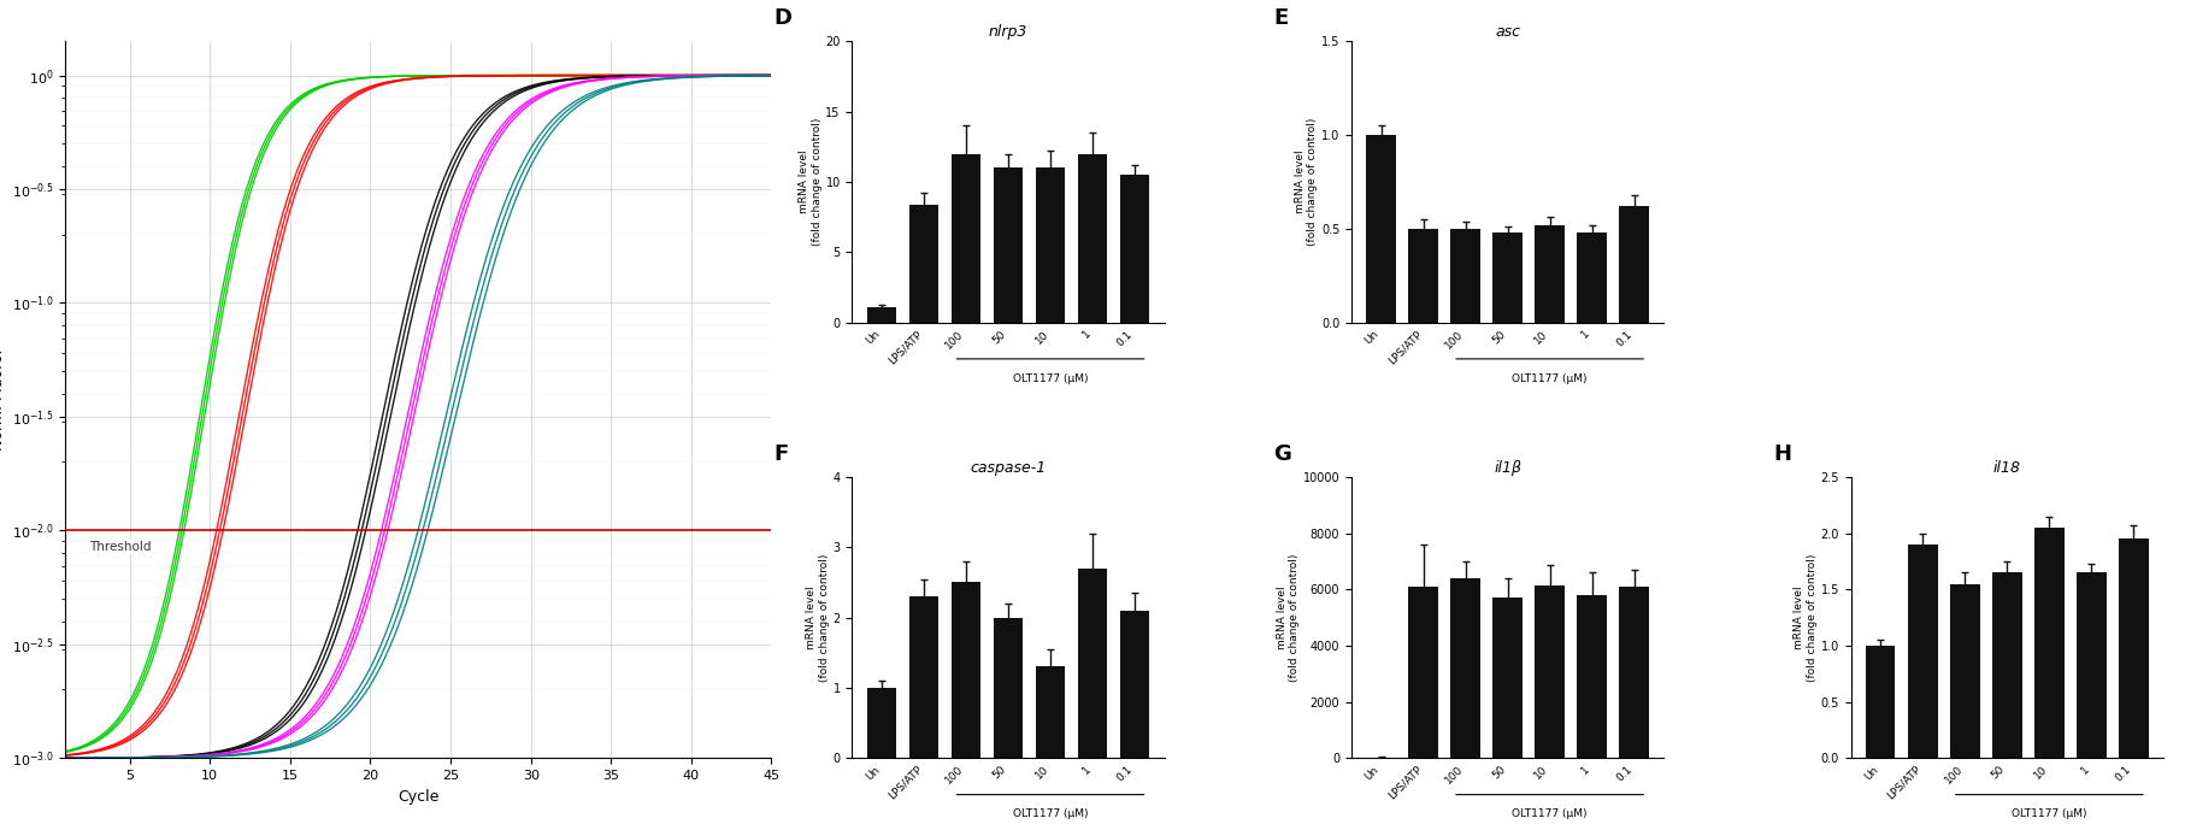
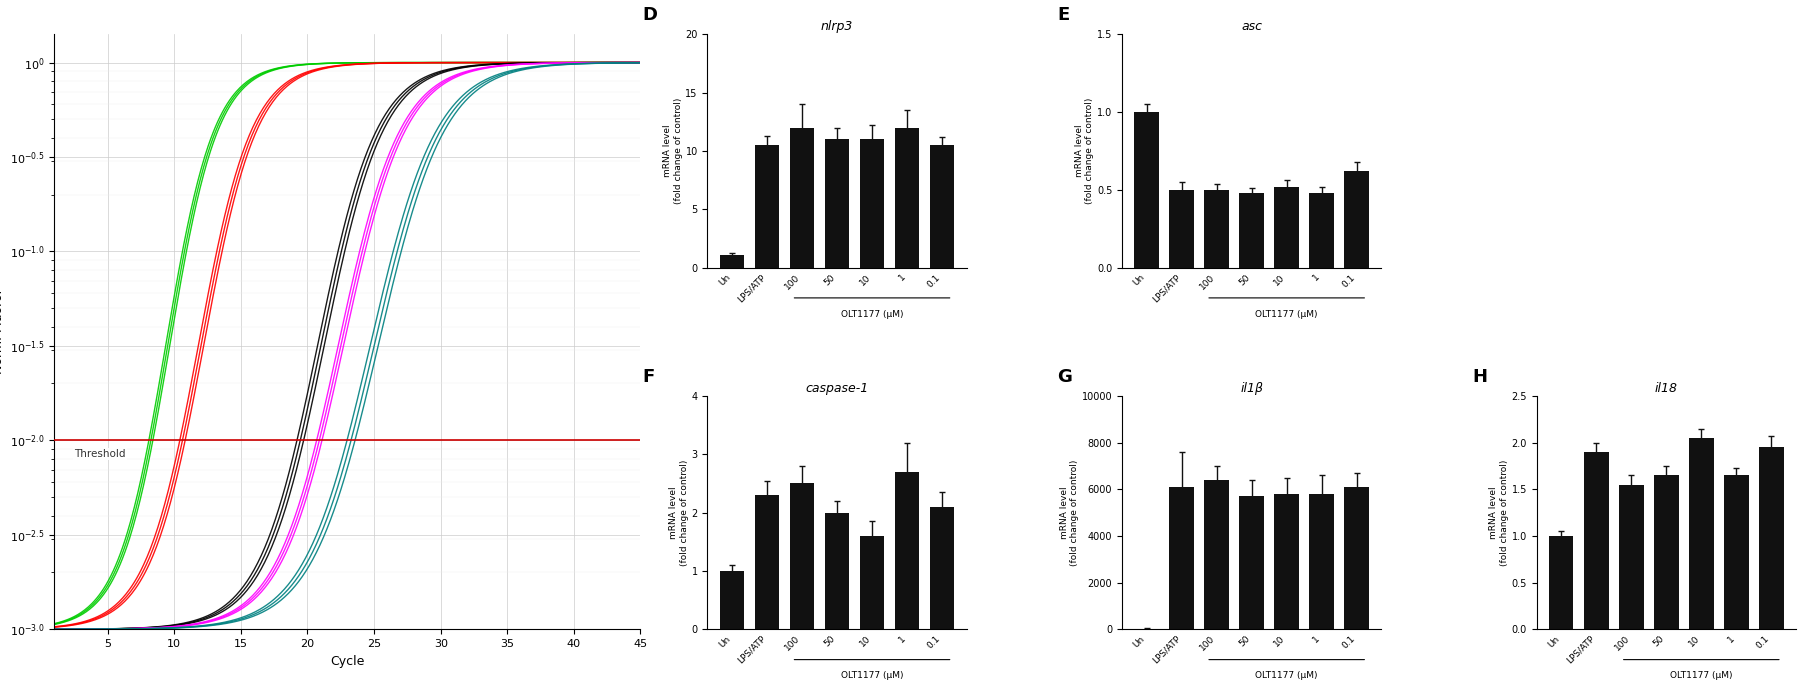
nlrp3/LPS/ATP: 8.4 -> 10.5
caspase-1/10: 1.3 -> 1.6
il1β/10: 6150 -> 5800
